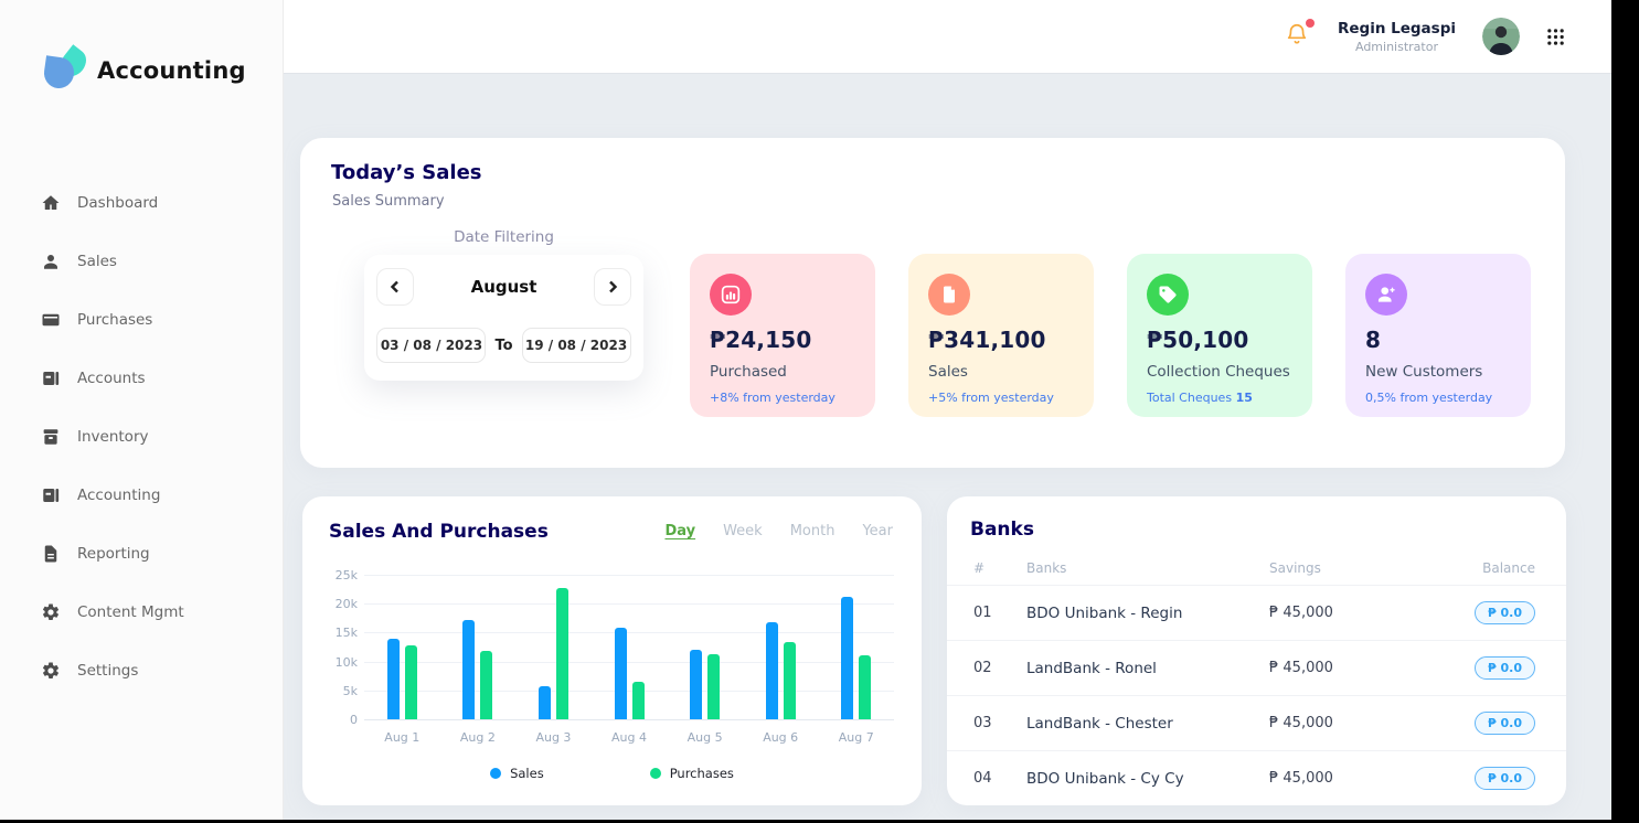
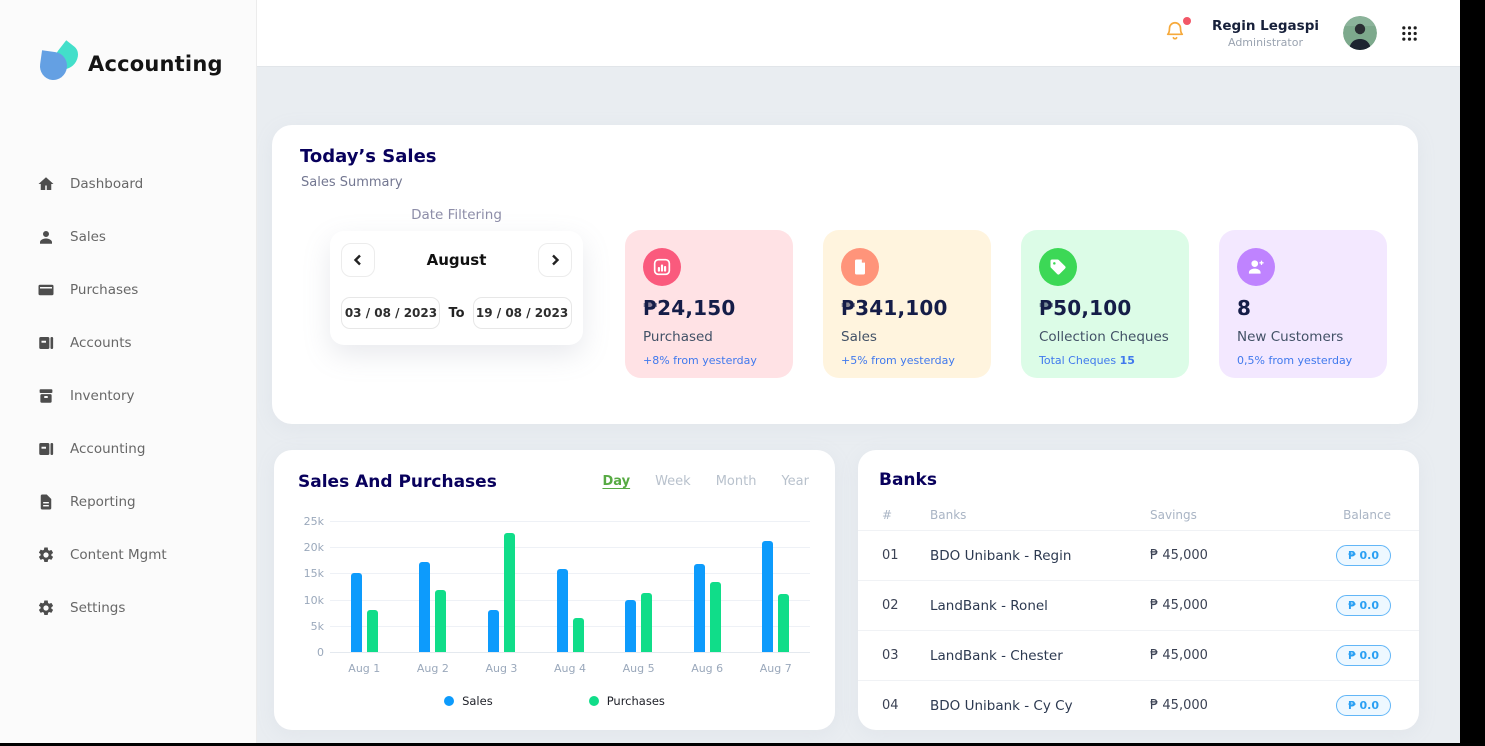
Sales/Aug 1: 14k -> 15k
Purchases/Aug 1: 13k -> 8k
Sales/Aug 3: 6k -> 8k
Sales/Aug 5: 12k -> 10k
